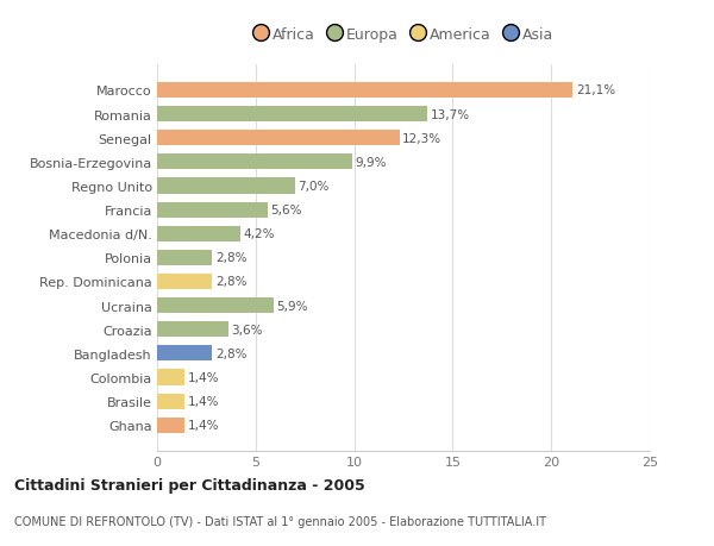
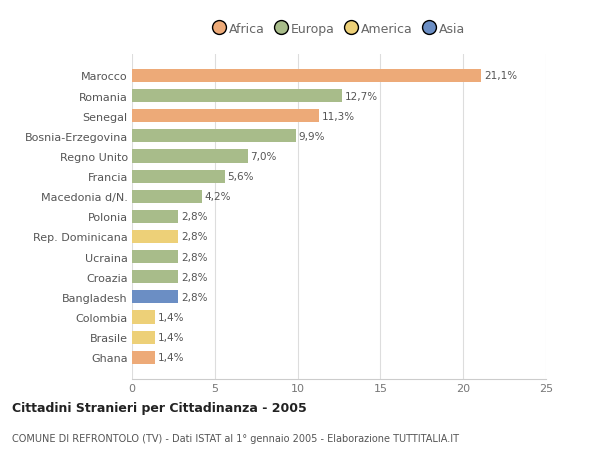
Romania: 13,7% -> 12,7%
Senegal: 12,3% -> 11,3%
Ucraina: 5,9% -> 2,8%
Croazia: 3,6% -> 2,8%
